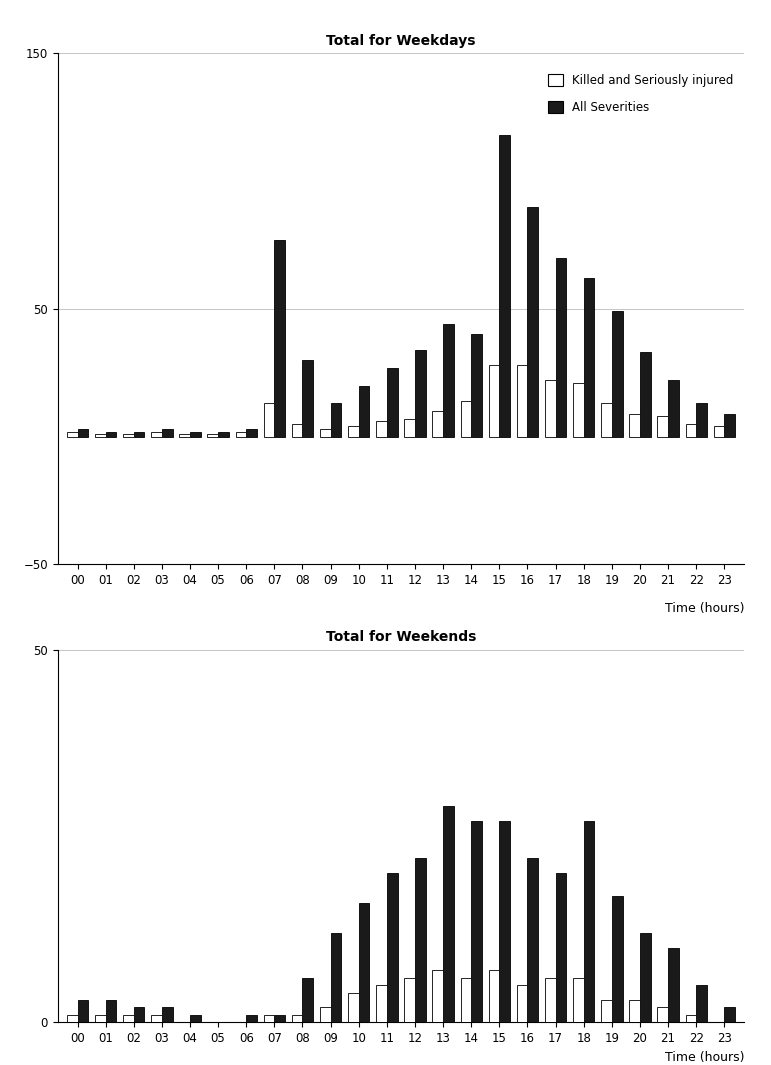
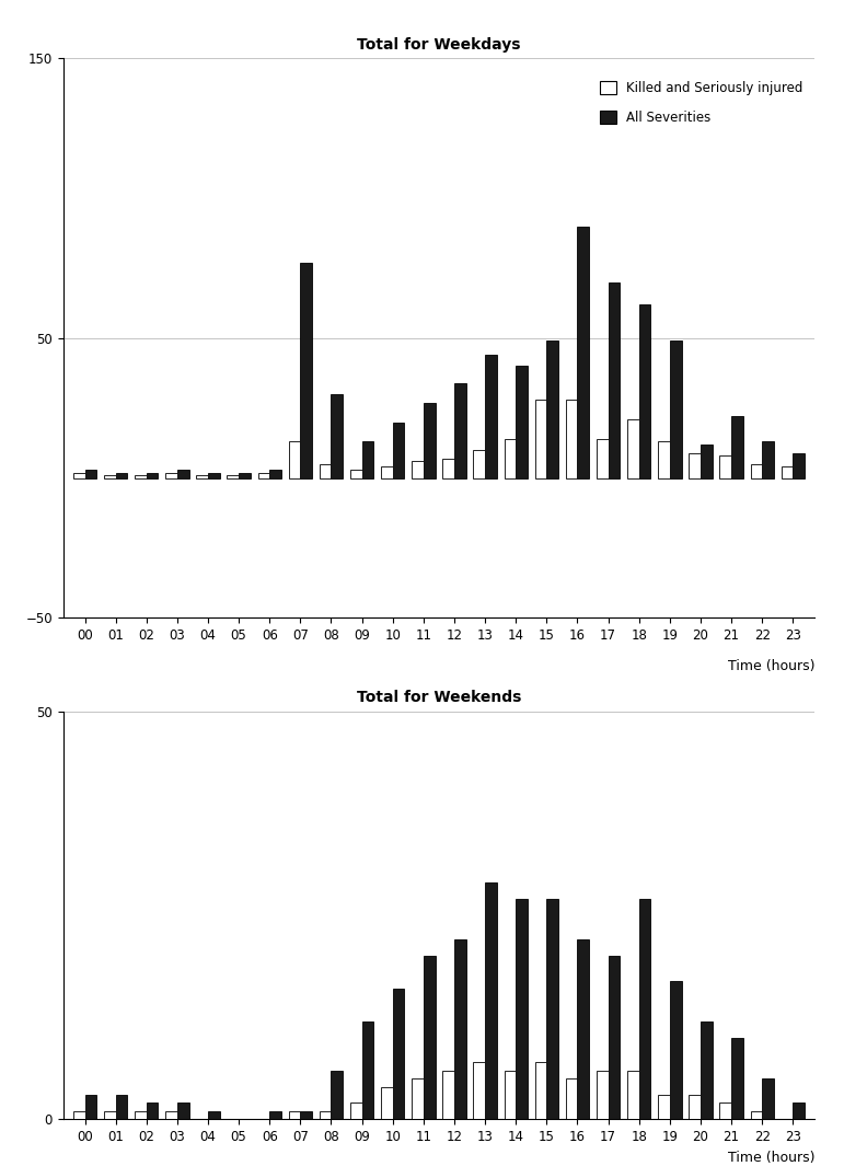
Total for Weekdays/All Severities/15: 118 -> 49
Total for Weekdays/Killed and Seriously injured/17: 22 -> 14
Total for Weekdays/All Severities/20: 33 -> 12
